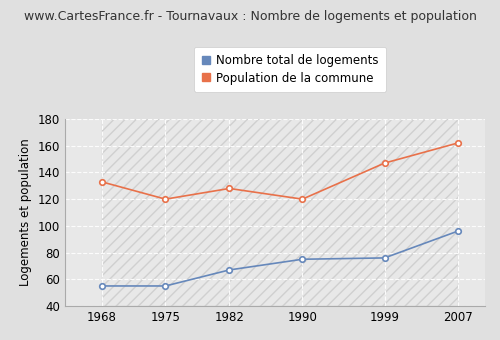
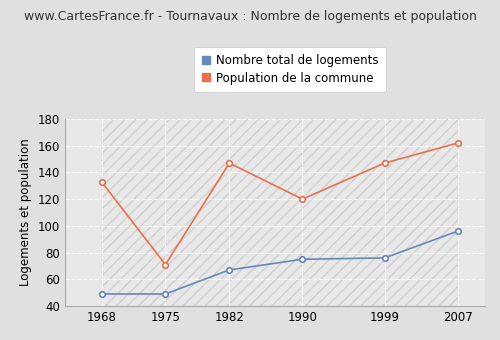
Nombre total de logements/1968: 55 -> 49
Nombre total de logements/1975: 55 -> 49
Population de la commune/1975: 120 -> 71
Population de la commune/1982: 128 -> 147
